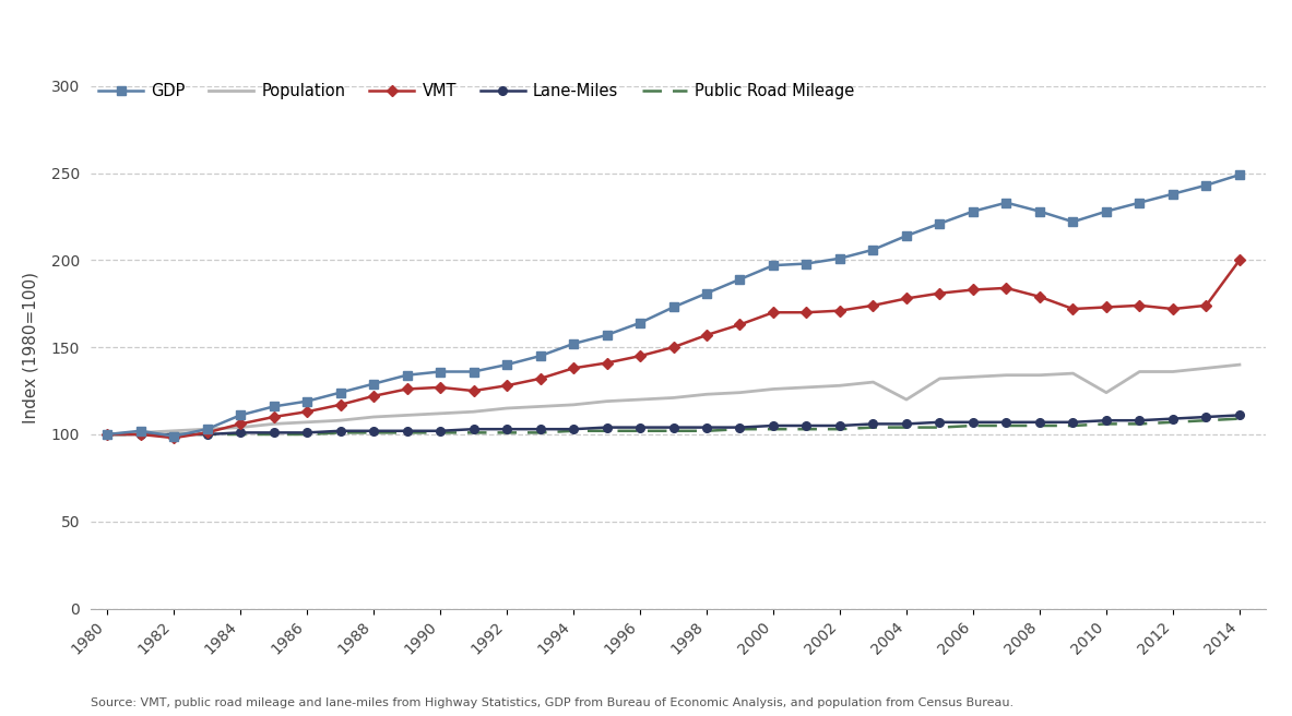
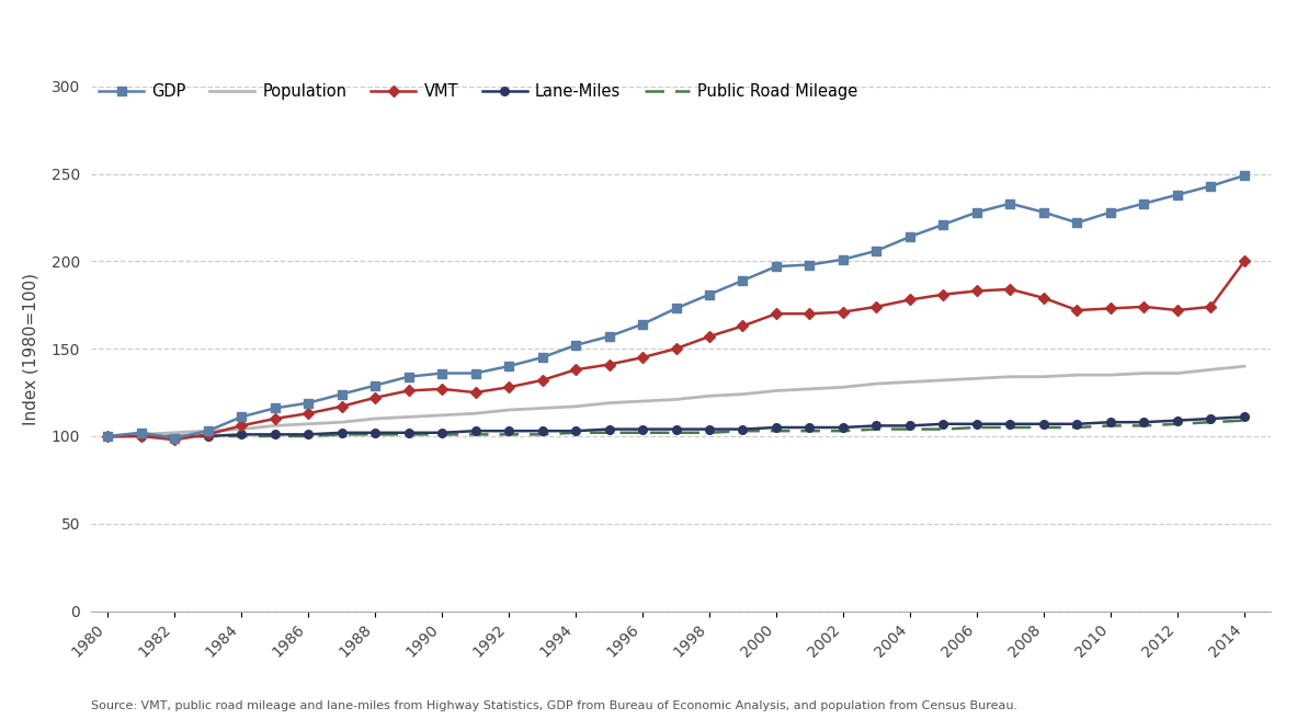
Population/2004: 120 -> 131
Population/2010: 124 -> 135
